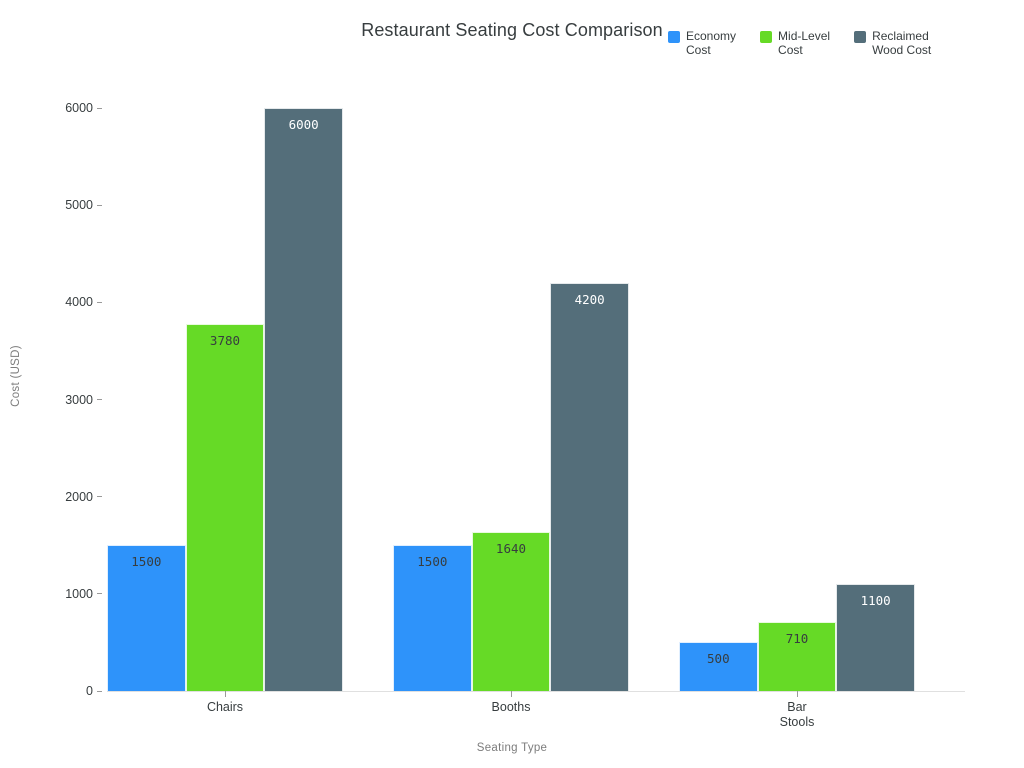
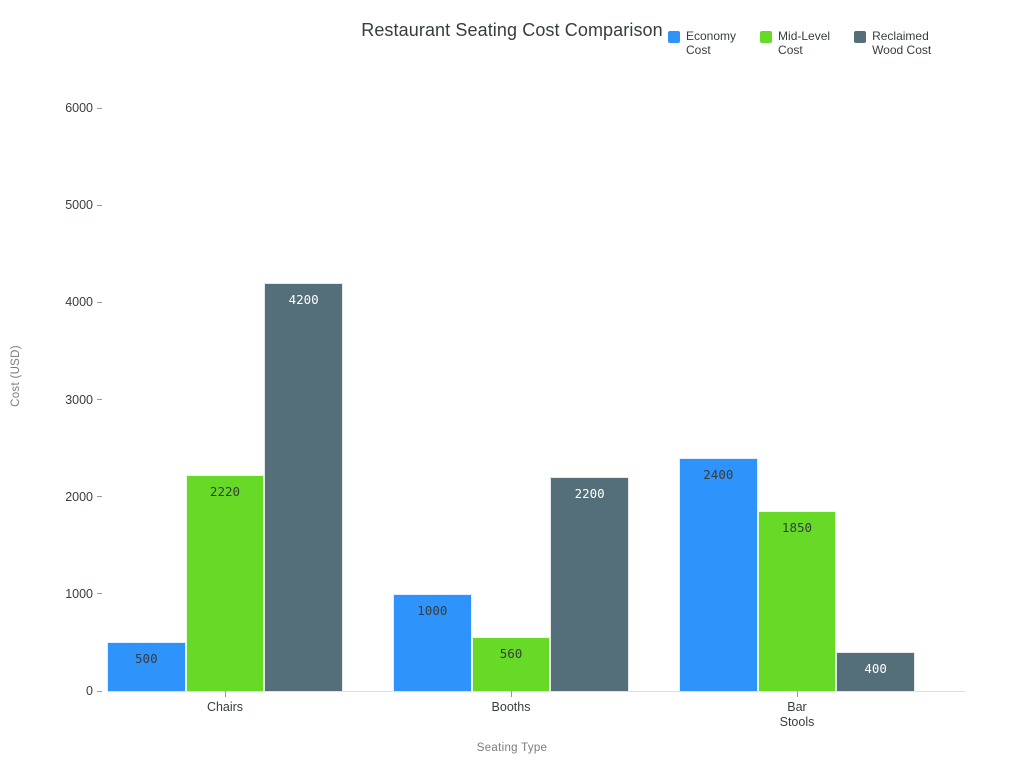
Economy Cost/Chairs: 1500 -> 500
Mid-Level Cost/Chairs: 3780 -> 2220
Reclaimed Wood Cost/Chairs: 6000 -> 4200
Economy Cost/Booths: 1500 -> 1000
Mid-Level Cost/Booths: 1640 -> 560
Reclaimed Wood Cost/Booths: 4200 -> 2200
Economy Cost/Bar Stools: 500 -> 2400
Mid-Level Cost/Bar Stools: 710 -> 1850
Reclaimed Wood Cost/Bar Stools: 1100 -> 400
